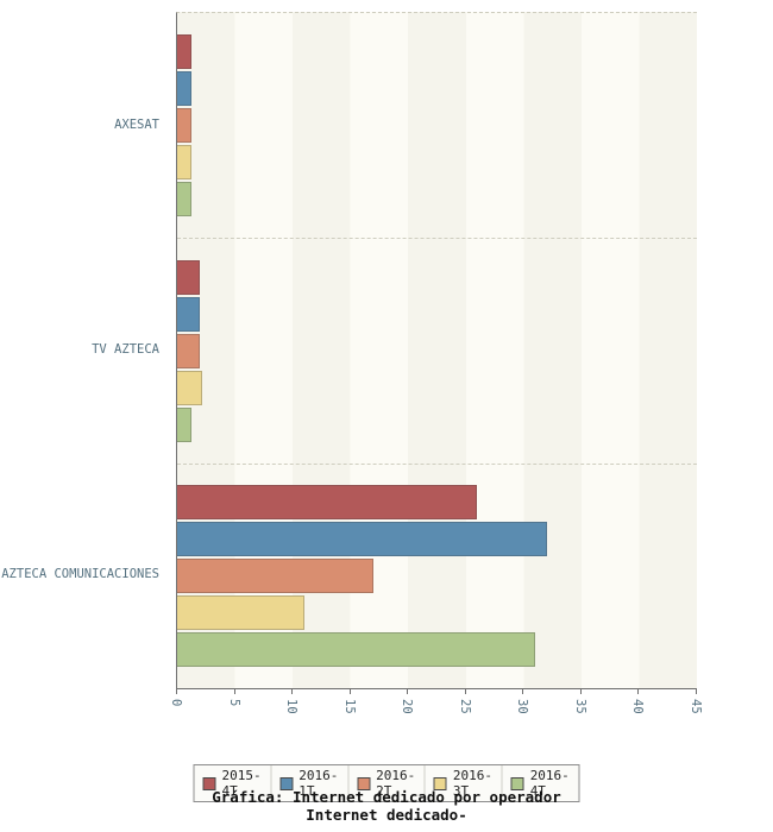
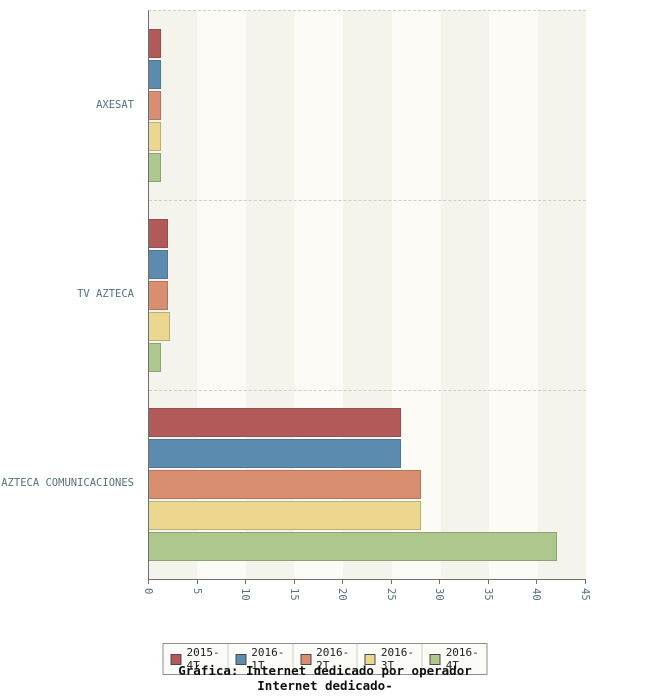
2016-1T/AZTECA COMUNICACIONES: 32 -> 26
2016-2T/AZTECA COMUNICACIONES: 17 -> 28
2016-3T/AZTECA COMUNICACIONES: 11 -> 28
2016-4T/AZTECA COMUNICACIONES: 31 -> 42
